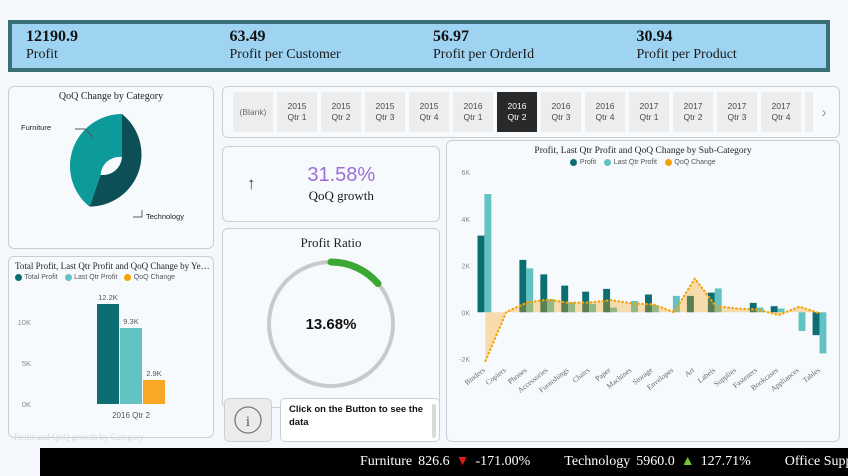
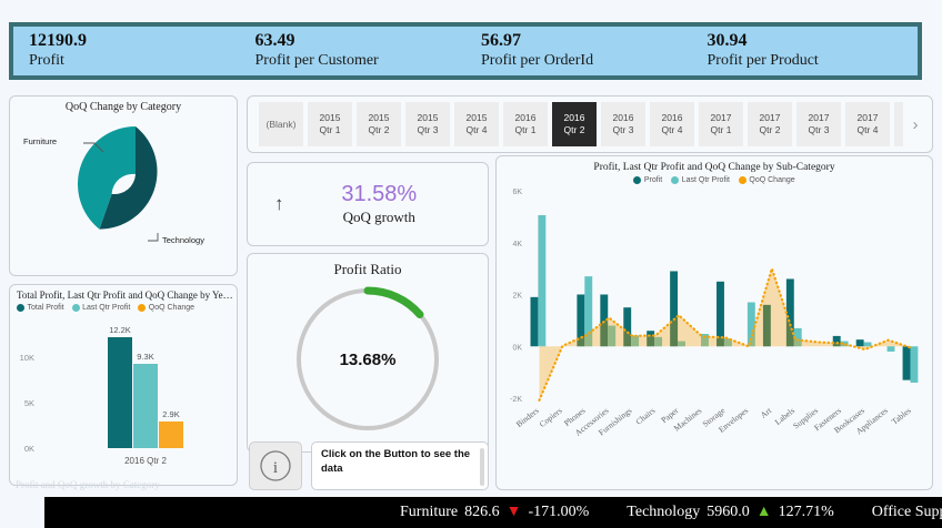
Profit/Binders: 3.3K -> 1.9K
Profit/Phones: 2.2K -> 2.0K
Last Qtr Profit/Phones: 1.9K -> 2.7K
Profit/Accessories: 1.6K -> 2.0K
Last Qtr Profit/Accessories: 0.6K -> 0.8K
QoQ Change/Accessories: 0.5K -> 1.1K
Profit/Furnishings: 1.1K -> 1.5K
Profit/Chairs: 0.9K -> 0.6K
Profit/Paper: 1.0K -> 2.9K
QoQ Change/Paper: 0.5K -> 1.2K
Profit/Storage: 0.8K -> 2.5K
Last Qtr Profit/Envelopes: 0.7K -> 1.7K
Profit/Art: 0.7K -> 1.6K
QoQ Change/Art: 1.4K -> 3.0K
Profit/Labels: 0.8K -> 2.6K
Last Qtr Profit/Labels: 1.0K -> 0.7K
Last Qtr Profit/Appliances: -0.8K -> -0.2K
Profit/Tables: -1.0K -> -1.3K
Last Qtr Profit/Tables: -1.8K -> -1.4K
